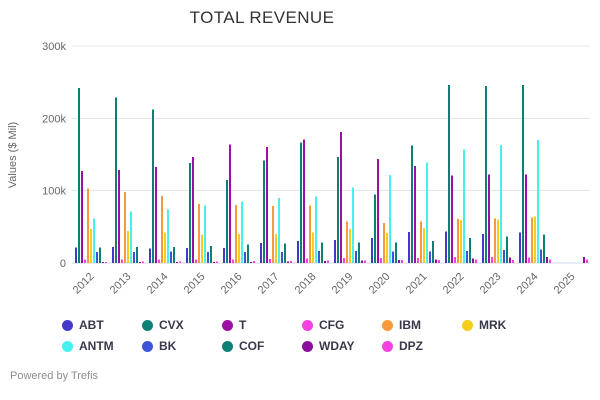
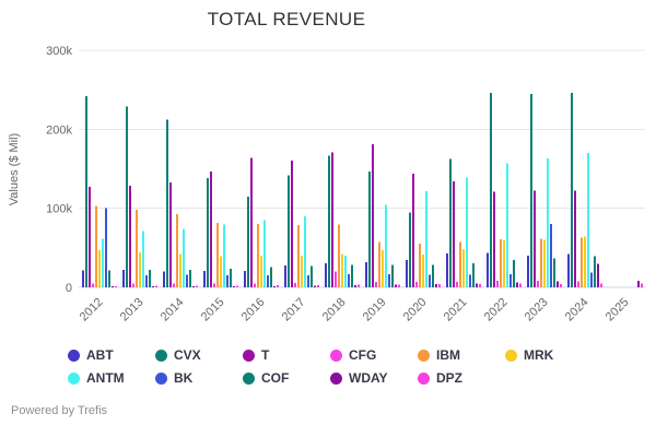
BK/2012: 20k -> 100k
CFG/2018: 10k -> 20k
ANTM/2018: 90k -> 40k
BK/2023: 20k -> 80k
WDAY/2024: 10k -> 30k
